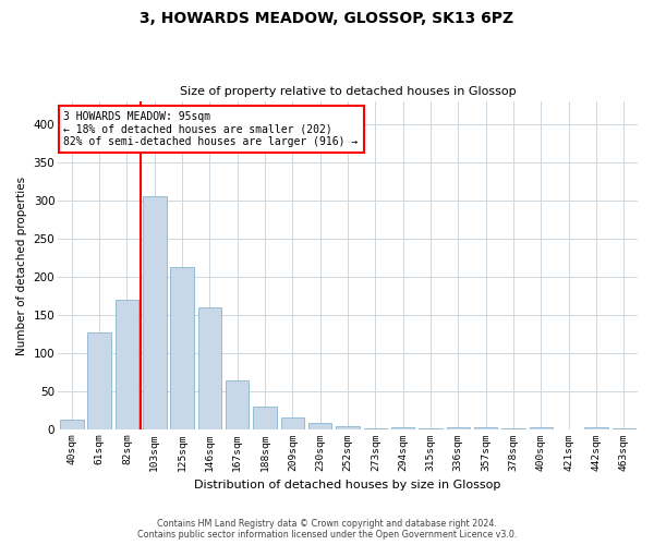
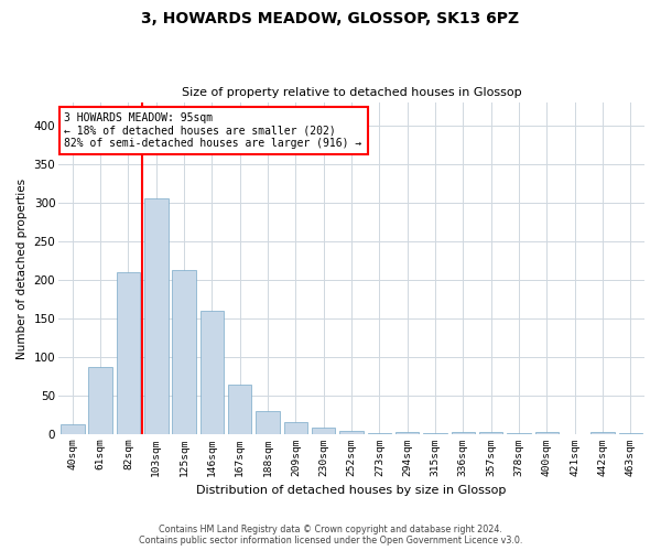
61sqm: 128 -> 88
82sqm: 170 -> 210
